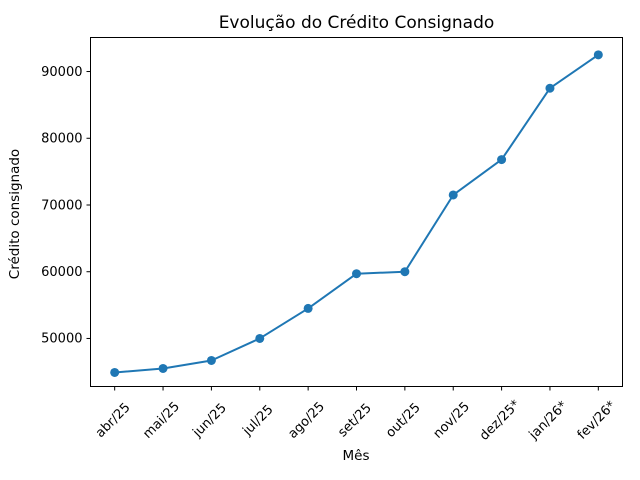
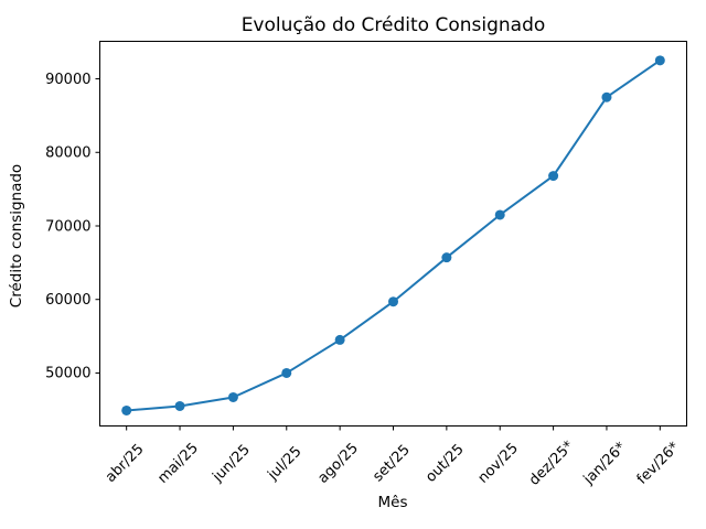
out/25: 60000 -> 66000
